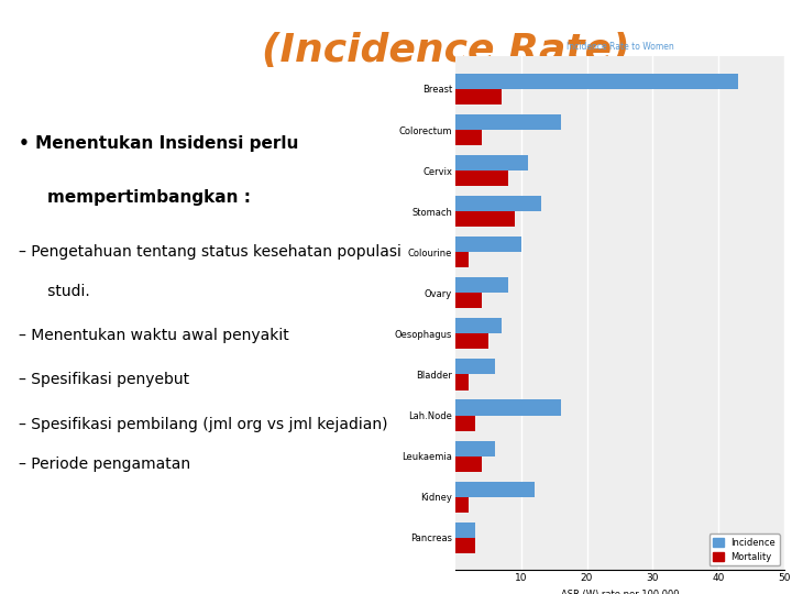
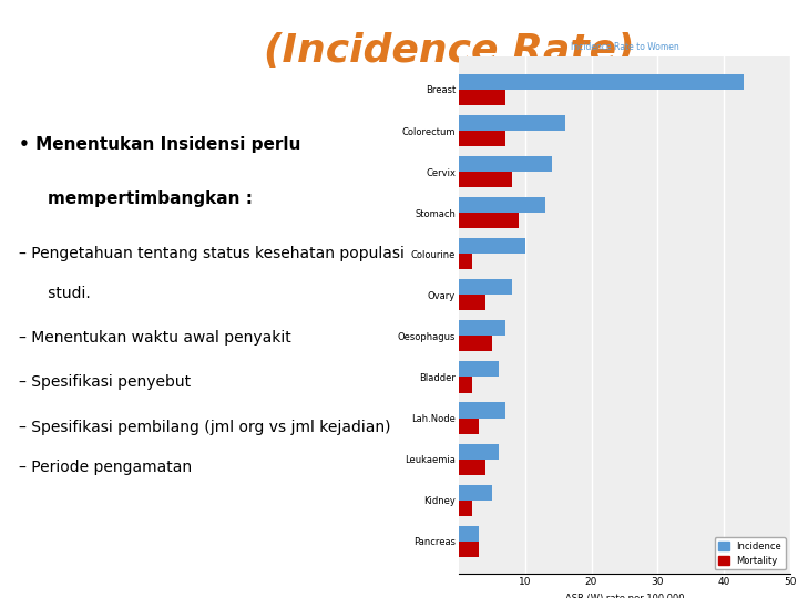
Mortality/Colorectum: 4 -> 7
Incidence/Cervix: 11 -> 14
Incidence/Lah.Node: 16 -> 7
Incidence/Kidney: 12 -> 5
